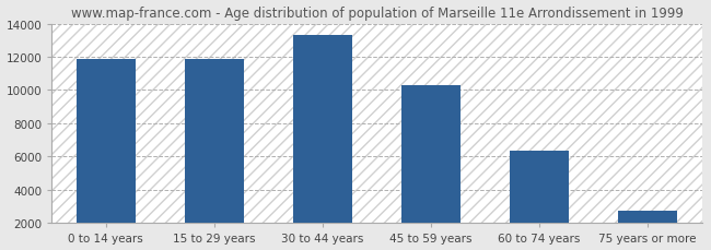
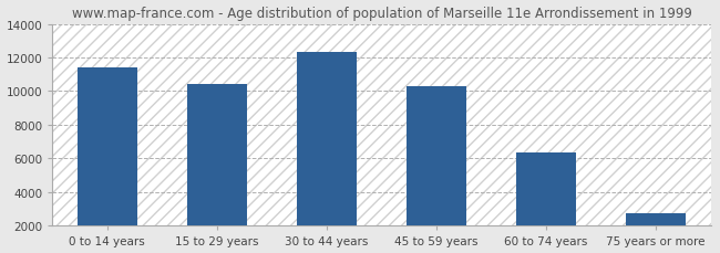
0 to 14 years: 11900 -> 11400
15 to 29 years: 11900 -> 10400
30 to 44 years: 13300 -> 12400
